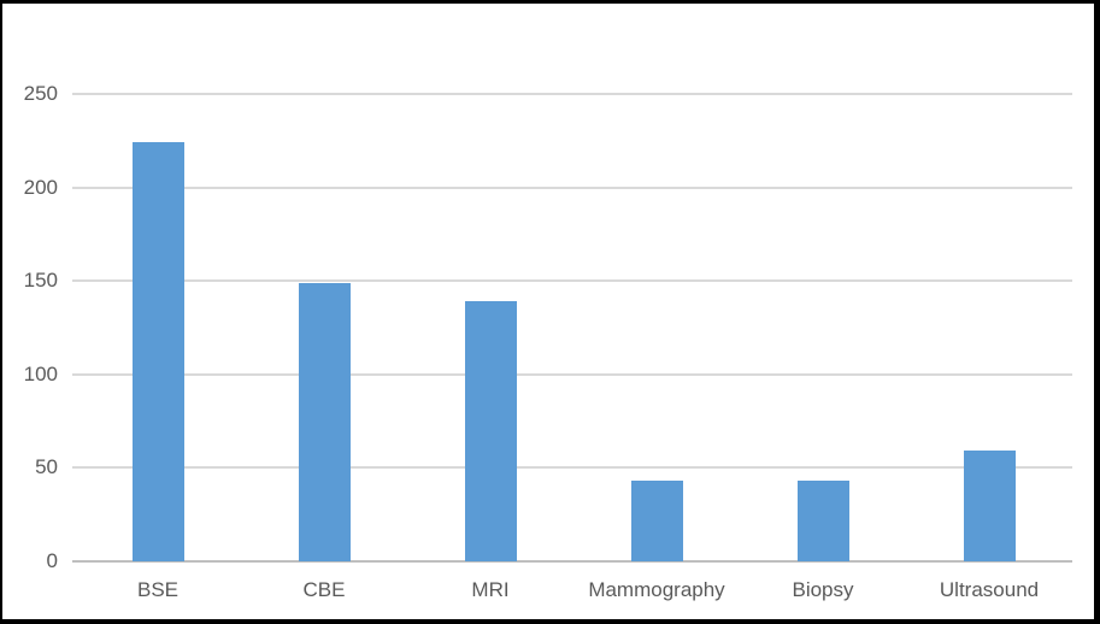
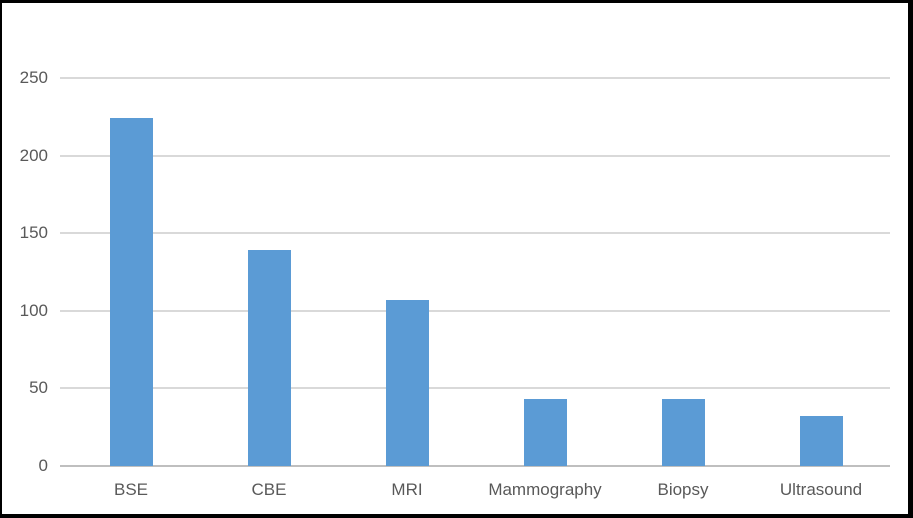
CBE: 149 -> 139
MRI: 139 -> 107
Ultrasound: 59 -> 32
